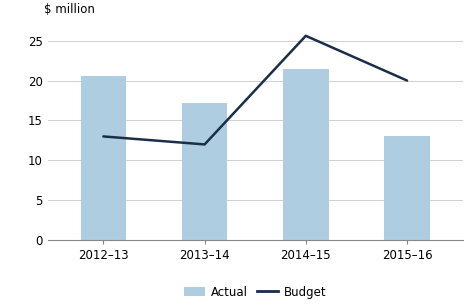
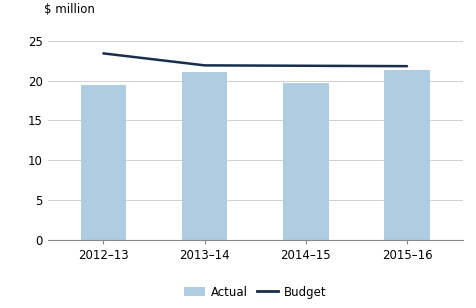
Actual/2012–13: 20.6 -> 19.5
Budget/2012–13: 13.0 -> 23.4
Actual/2013–14: 17.2 -> 21.1
Budget/2013–14: 12.0 -> 21.9
Actual/2014–15: 21.4 -> 19.7
Budget/2014–15: 25.6 -> 21.9
Actual/2015–16: 13.0 -> 21.3
Budget/2015–16: 20.0 -> 21.8
